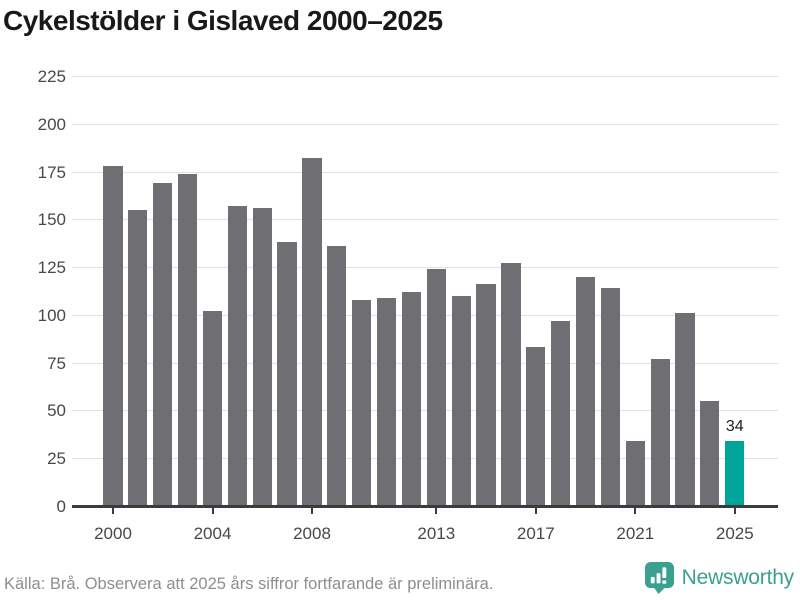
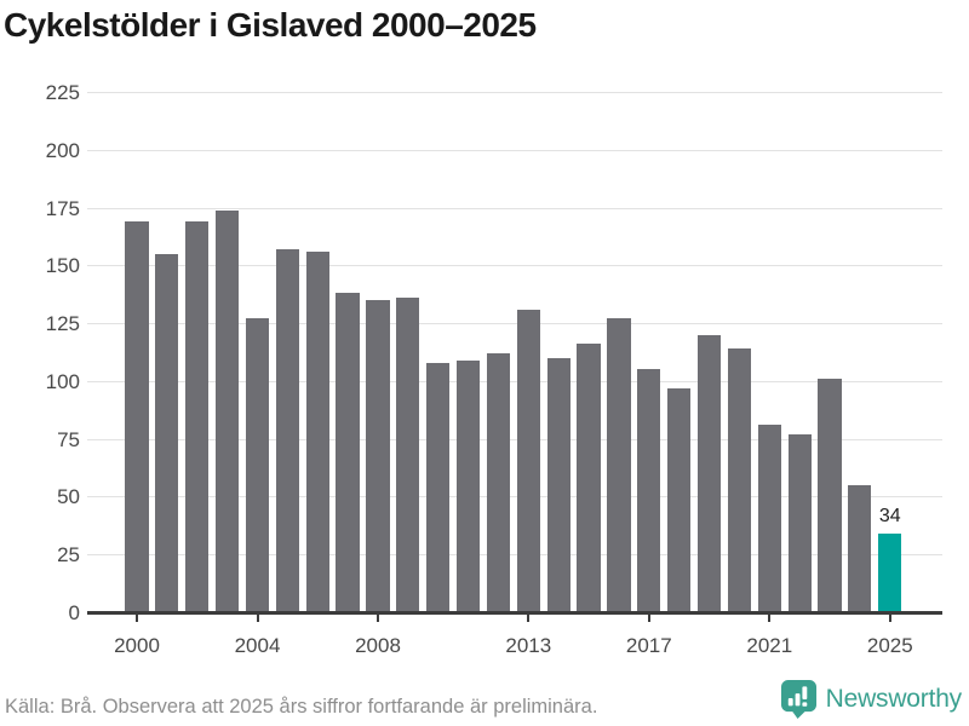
2000: 178 -> 169
2004: 102 -> 127
2008: 182 -> 135
2013: 124 -> 131
2017: 83 -> 105
2021: 34 -> 81
